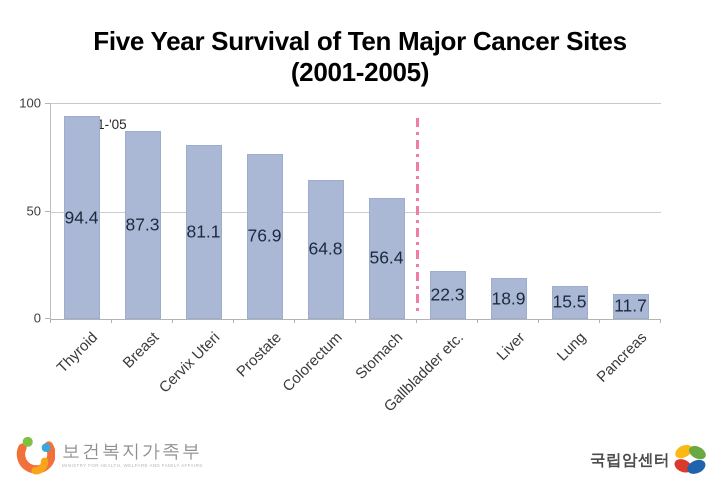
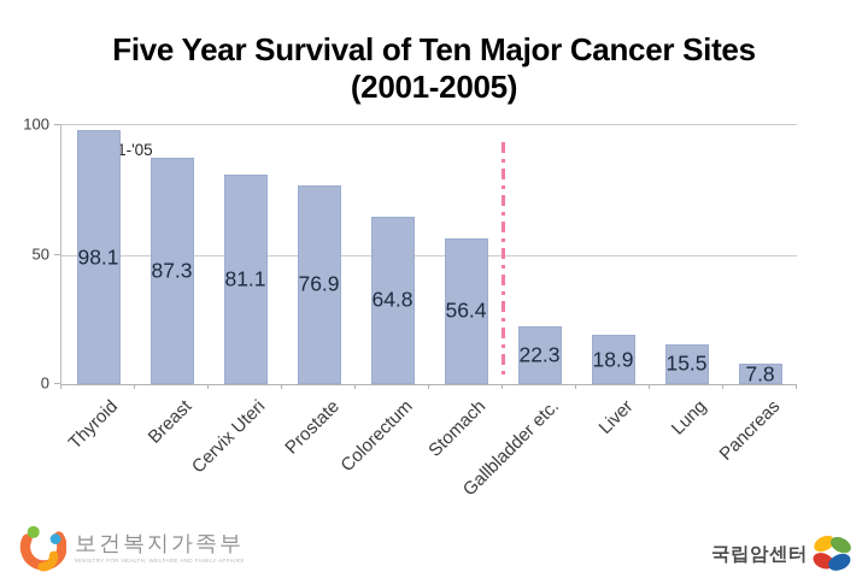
Thyroid: 94.4 -> 98.1
Pancreas: 11.7 -> 7.8
